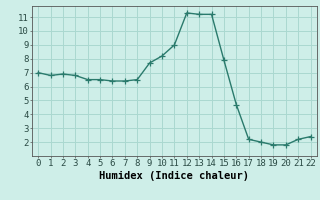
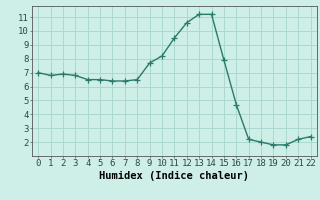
11: 9.0 -> 9.5
12: 11.3 -> 10.6
